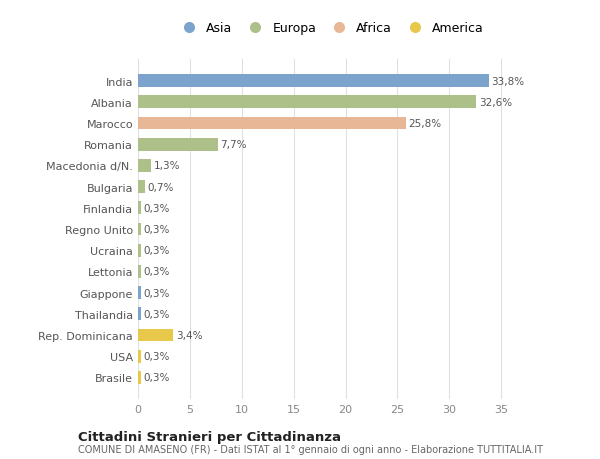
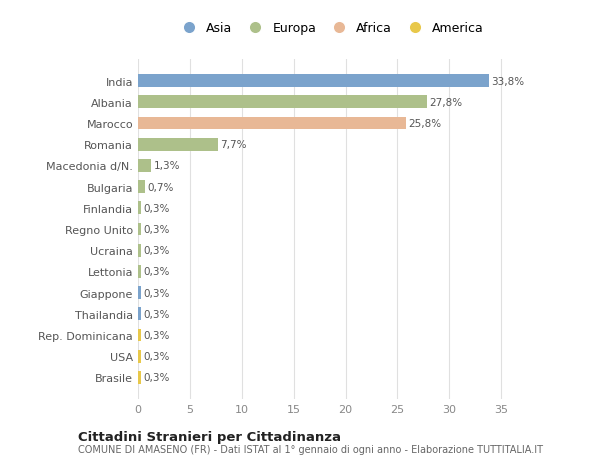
Albania: 32,6% -> 27,8%
Rep. Dominicana: 3,4% -> 0,3%
